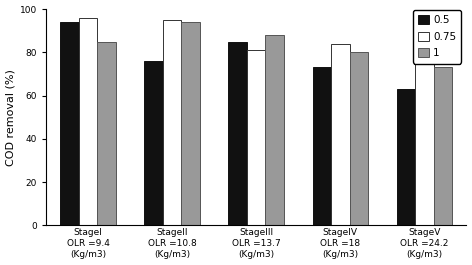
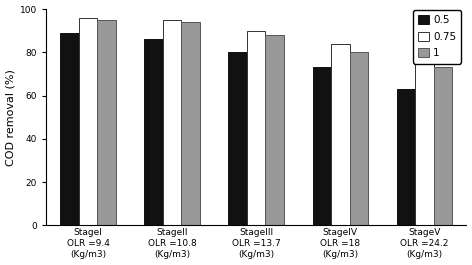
0.5/StageI OLR =9.4 (Kg/m3): 94 -> 89
1/StageI OLR =9.4 (Kg/m3): 85 -> 95
0.5/StageII OLR =10.8 (Kg/m3): 76 -> 86
0.5/StageIII OLR =13.7 (Kg/m3): 85 -> 80
0.75/StageIII OLR =13.7 (Kg/m3): 81 -> 90
